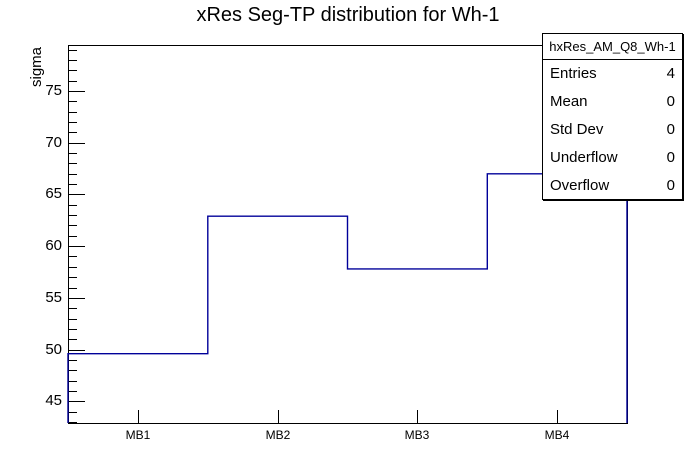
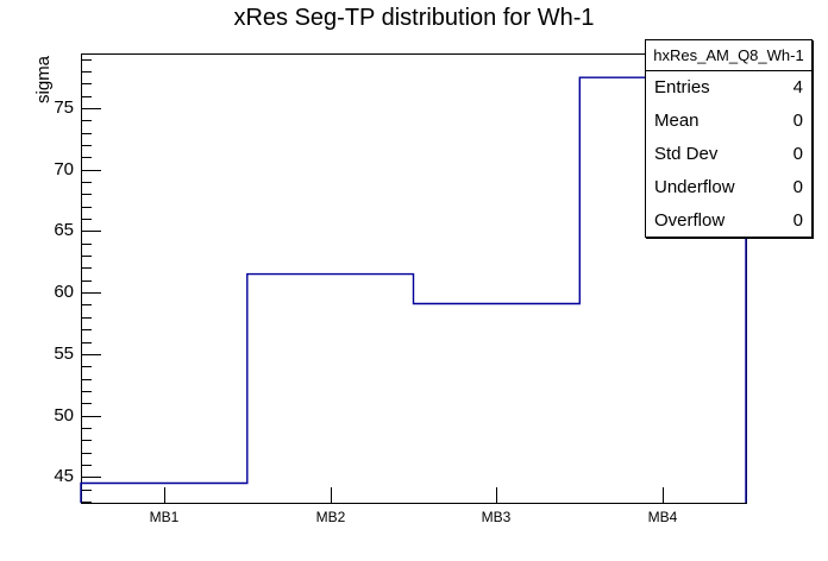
MB1: 49.6 -> 44.5
MB2: 62.9 -> 61.5
MB3: 57.8 -> 59.1
MB4: 67.0 -> 77.5
